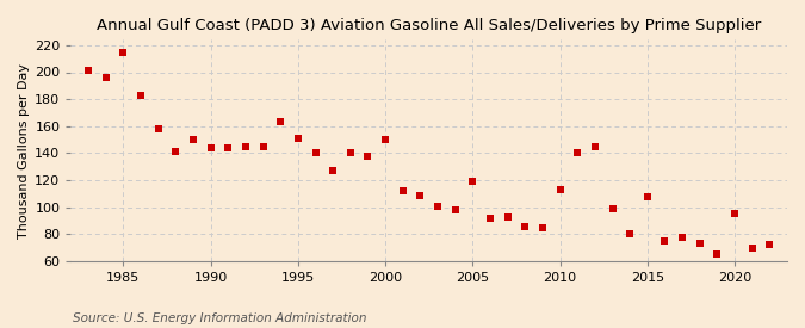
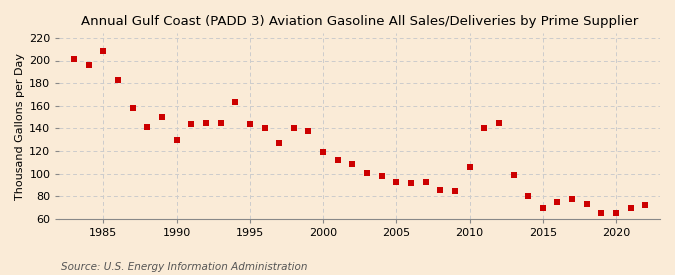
1985: 215 -> 208
1990: 144 -> 130
1995: 151 -> 144
2000: 150 -> 119
2005: 119 -> 93
2010: 113 -> 106
2015: 108 -> 70
2020: 95 -> 65
